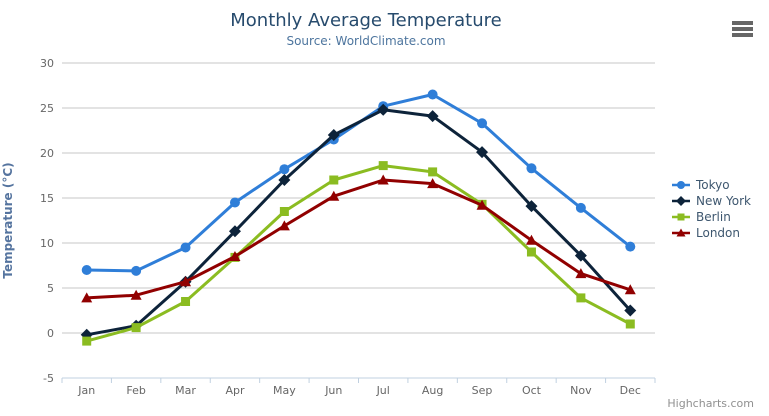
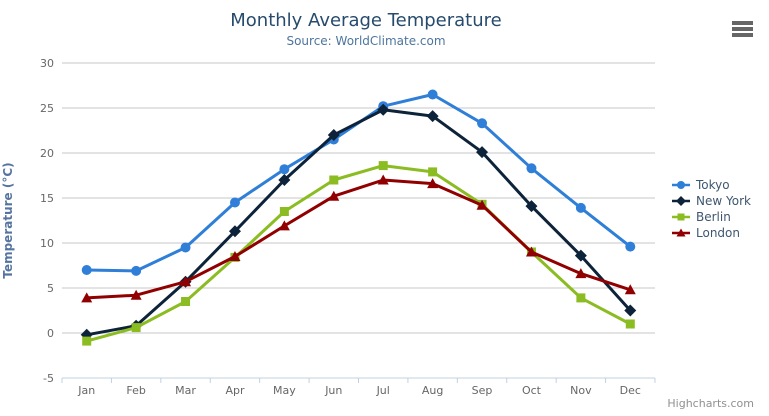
London/Oct: 10 -> 9
